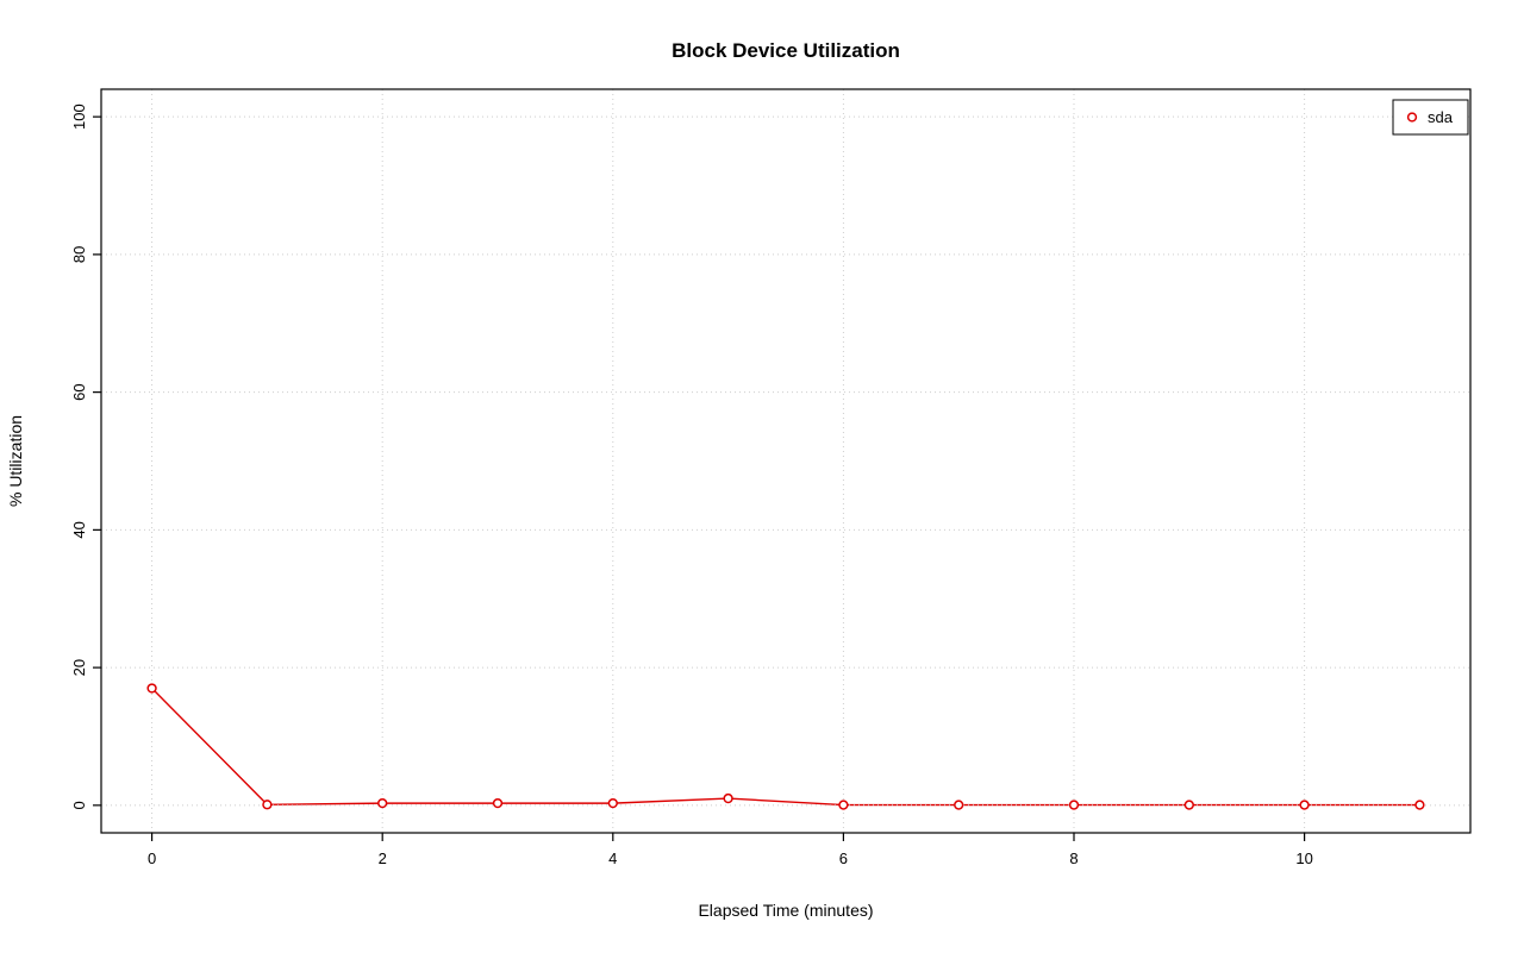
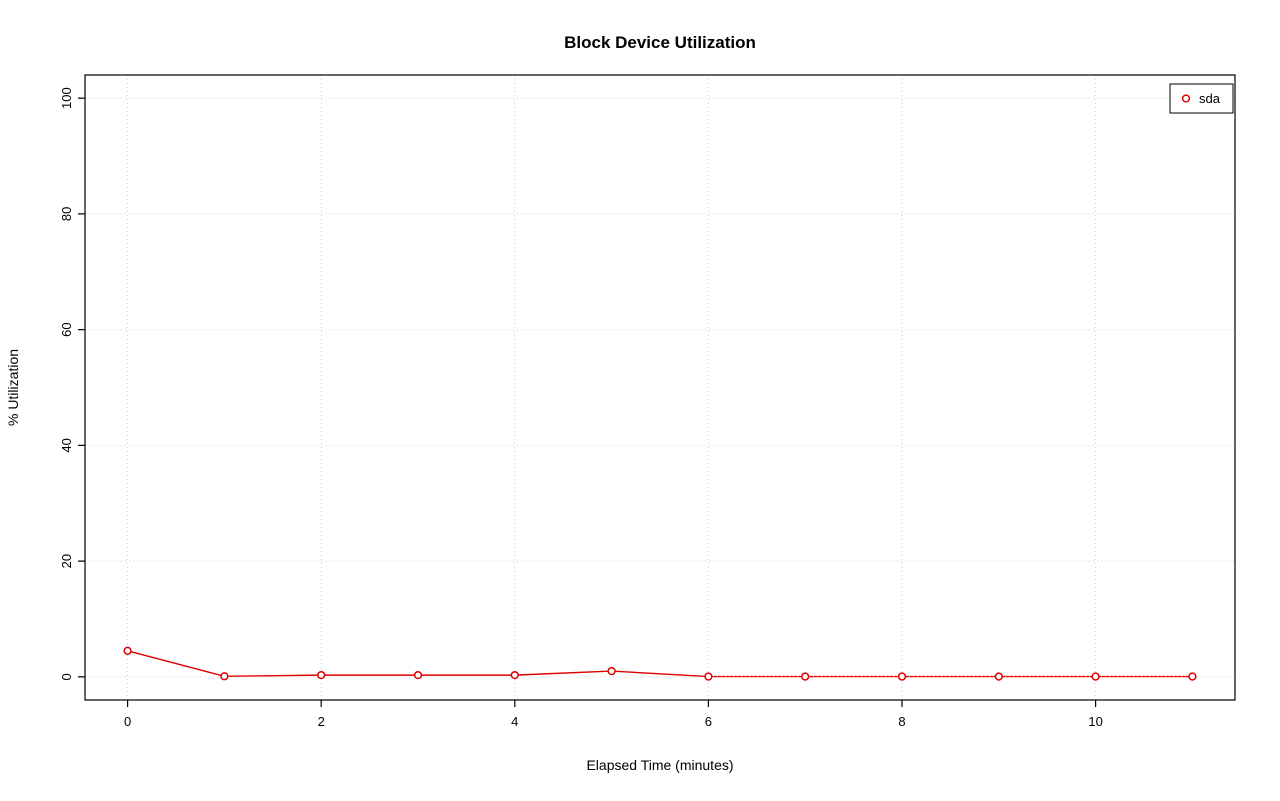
0: 17 -> 4
